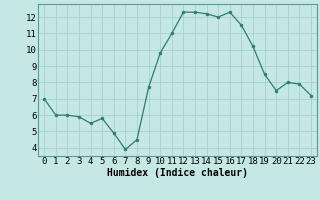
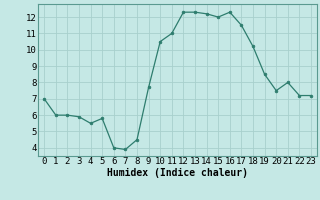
6: 4.9 -> 4.0
10: 9.8 -> 10.5
22: 7.9 -> 7.2
